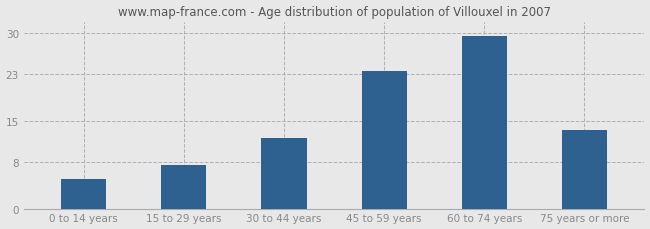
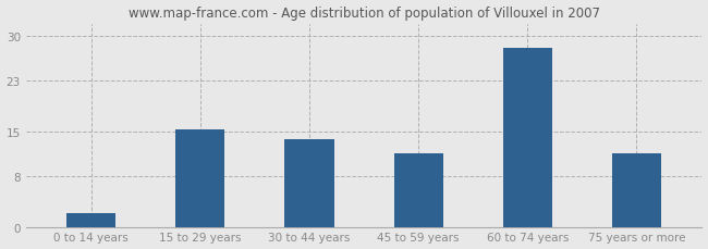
0 to 14 years: 5.0 -> 2.2
15 to 29 years: 7.5 -> 15.4
30 to 44 years: 12.0 -> 13.8
45 to 59 years: 23.5 -> 11.6
60 to 74 years: 29.5 -> 28.2
75 years or more: 13.5 -> 11.6
